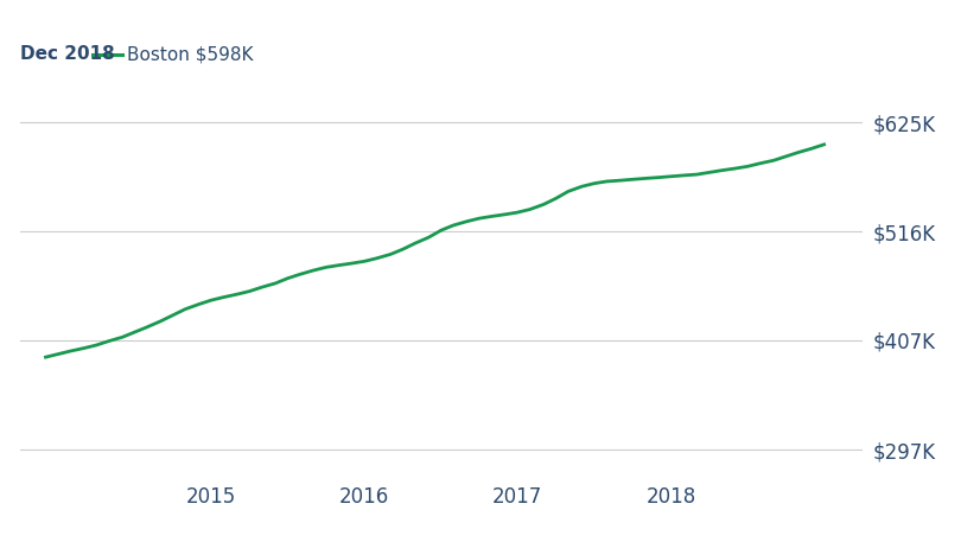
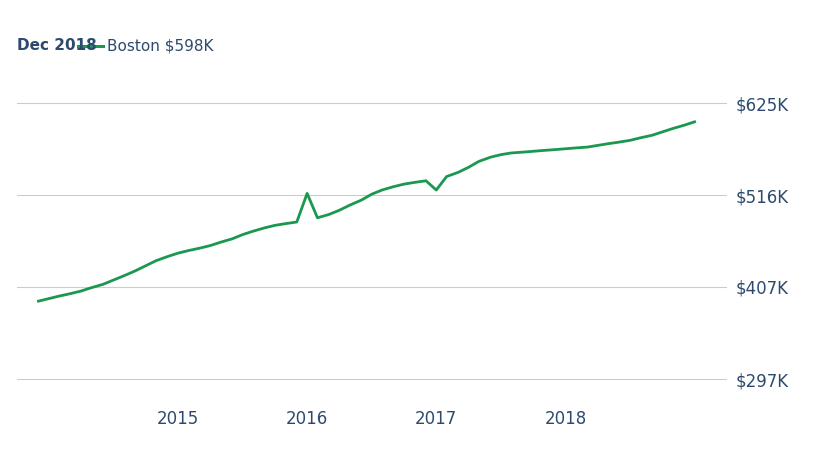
2016: $486K -> $518K
2017: $535K -> $522K
